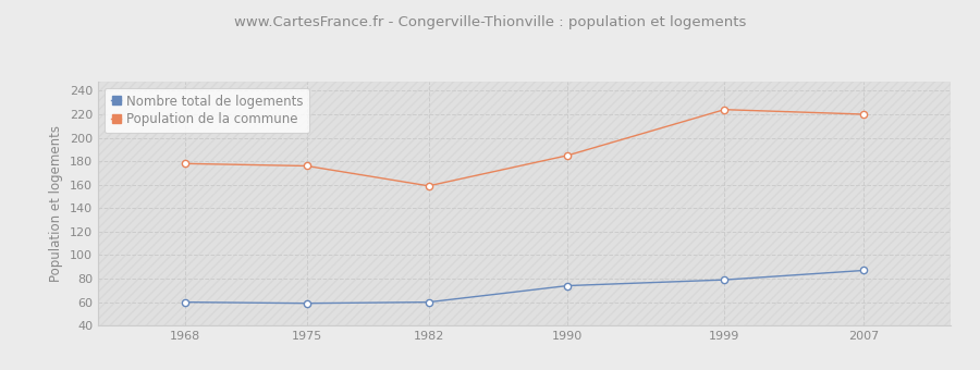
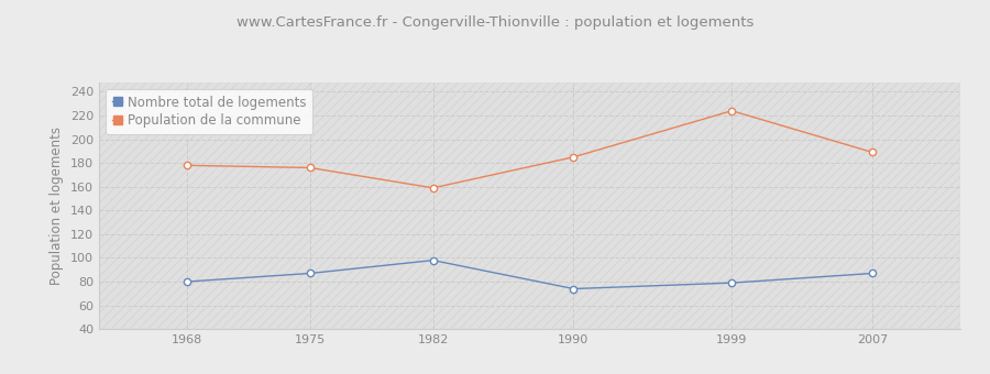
Nombre total de logements/1968: 60 -> 80
Nombre total de logements/1975: 59 -> 87
Nombre total de logements/1982: 60 -> 98
Population de la commune/2007: 220 -> 189
